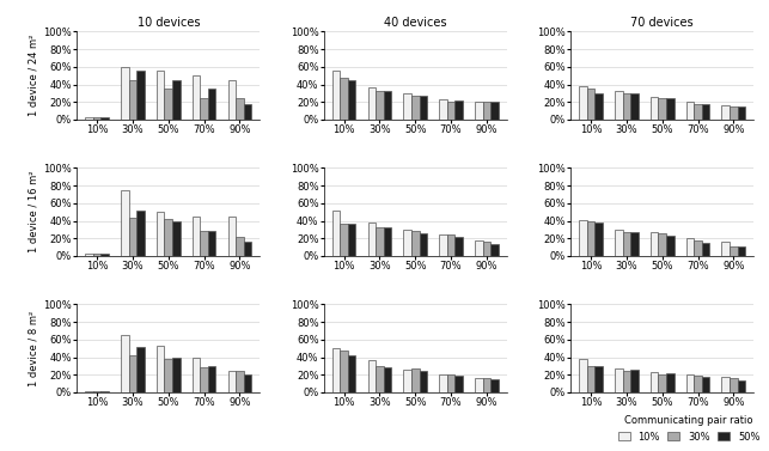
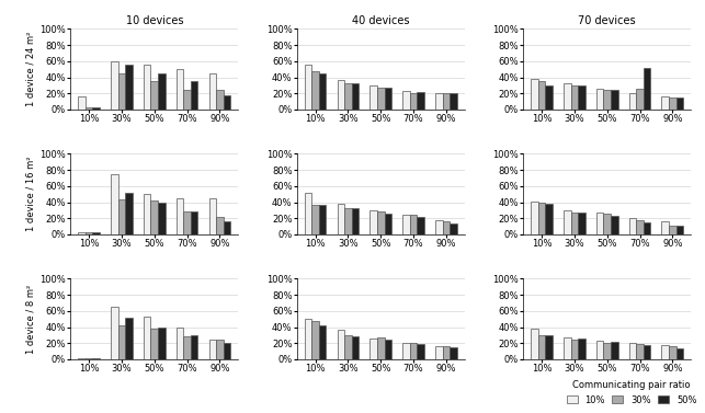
10 devices/10%/10%: 2% -> 16%
70 devices/30%/70%: 18% -> 26%
70 devices/50%/70%: 18% -> 52%
